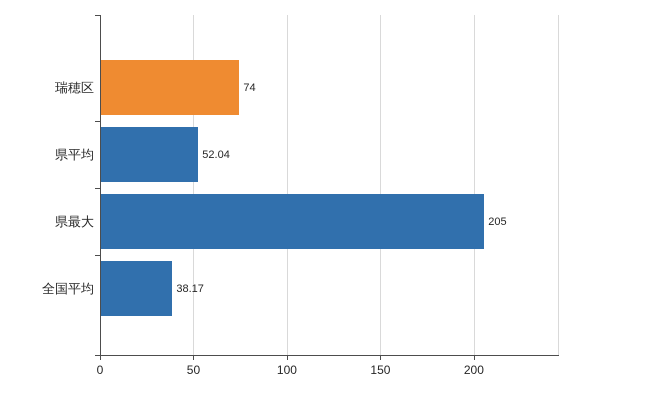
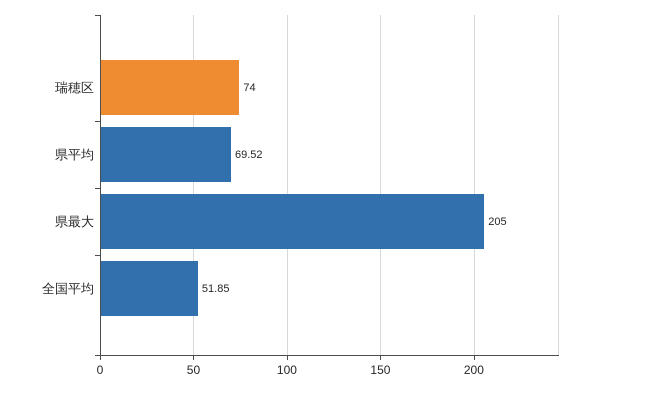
県平均: 52.04 -> 69.52
全国平均: 38.17 -> 51.85
